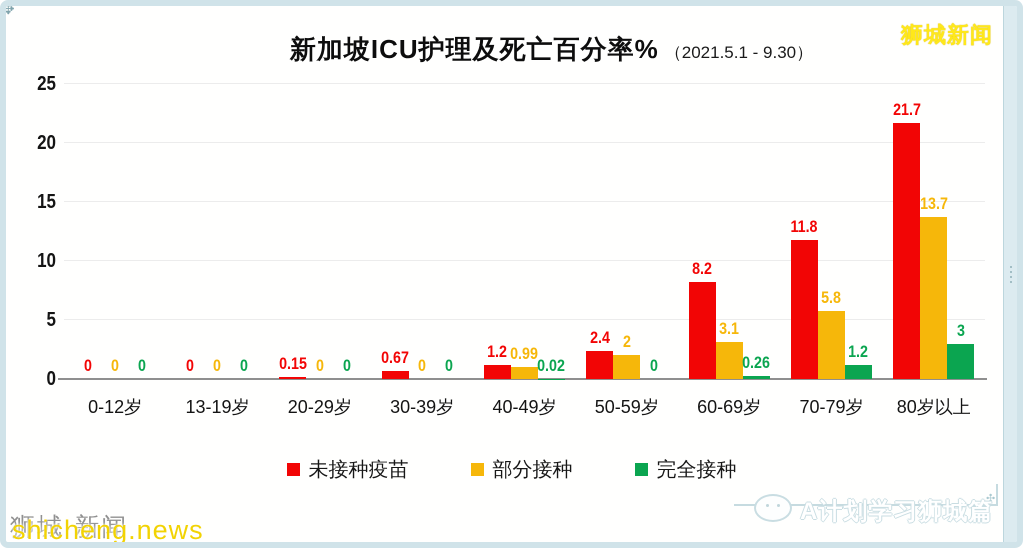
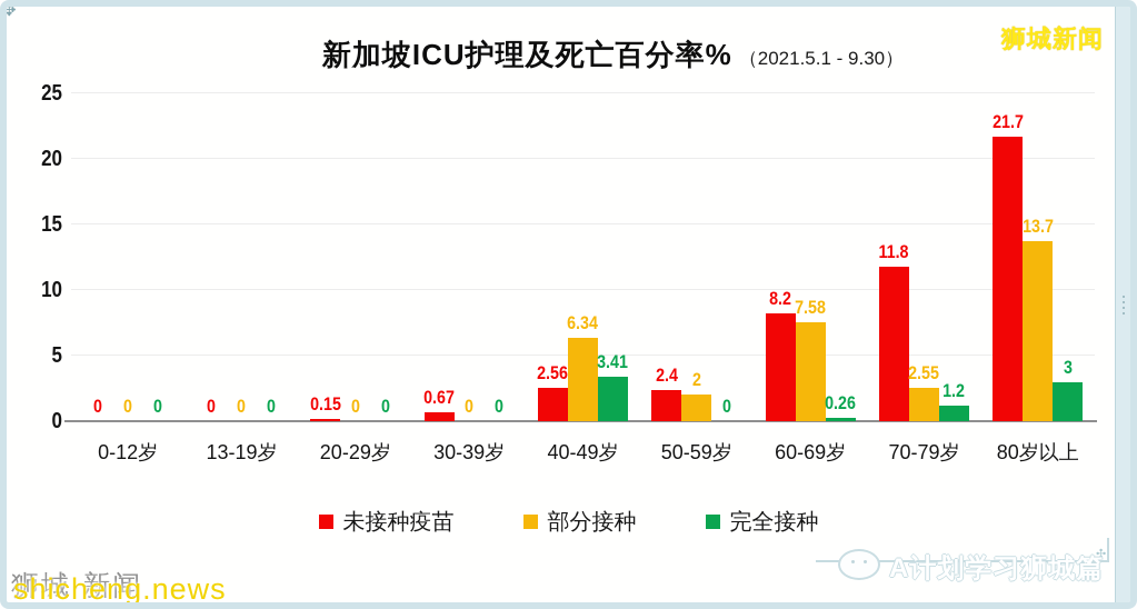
未接种疫苗/40-49岁: 1.2 -> 2.56
部分接种/40-49岁: 0.99 -> 6.34
完全接种/40-49岁: 0.02 -> 3.41
部分接种/60-69岁: 3.1 -> 7.58
部分接种/70-79岁: 5.8 -> 2.55
